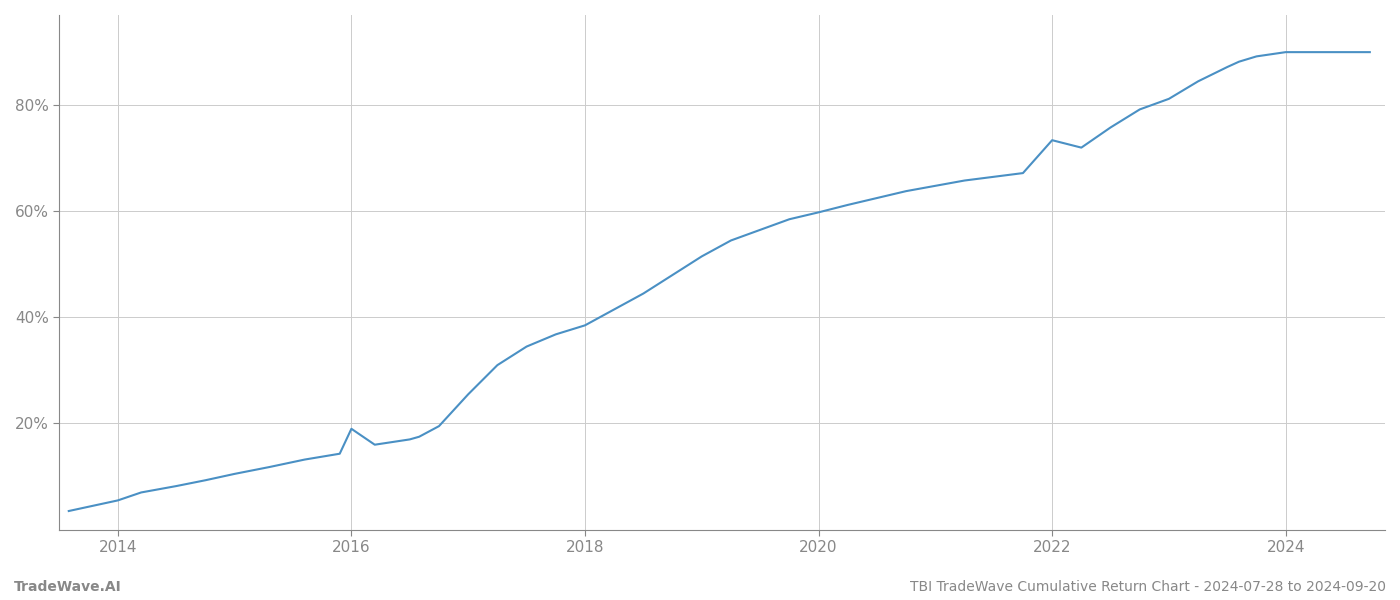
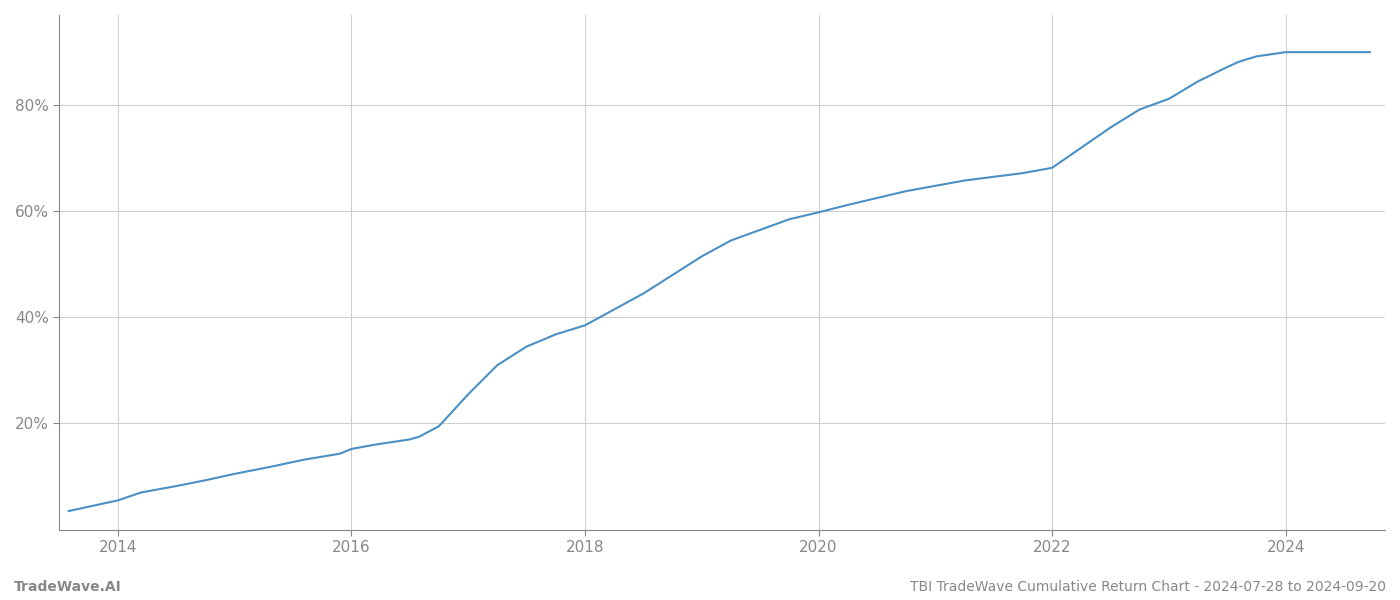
2016: 19.0% -> 15.2%
2022: 73.4% -> 68.2%
